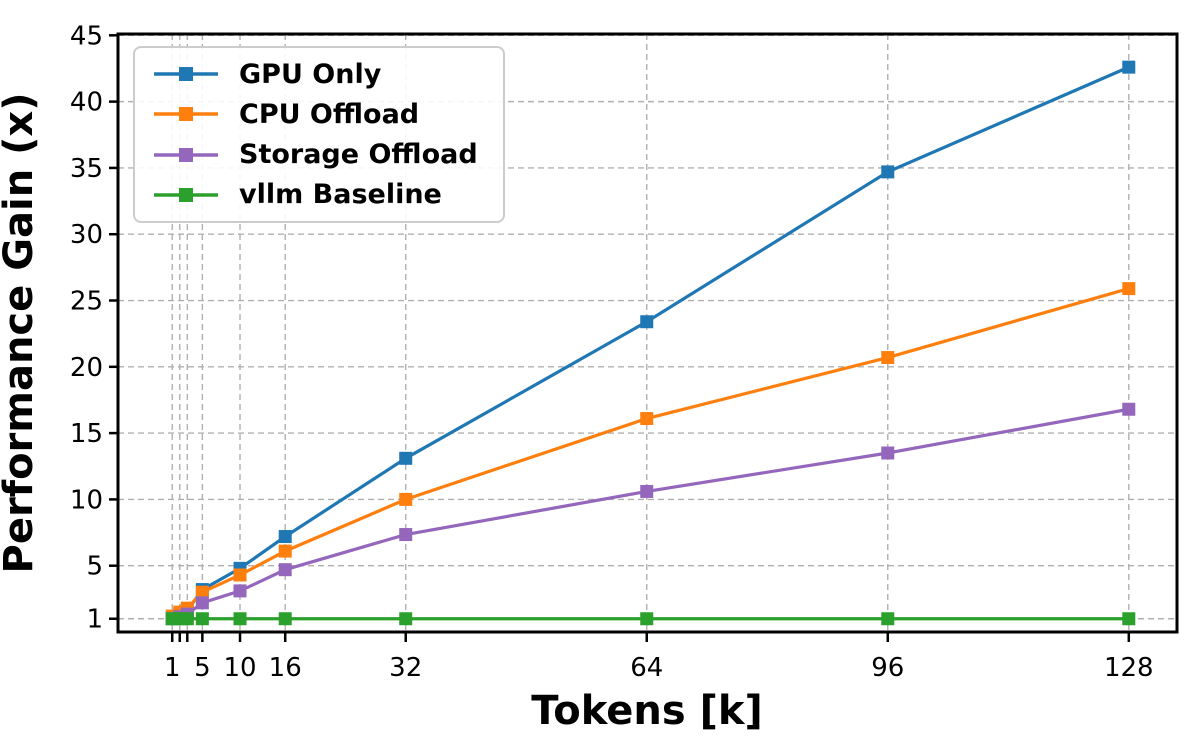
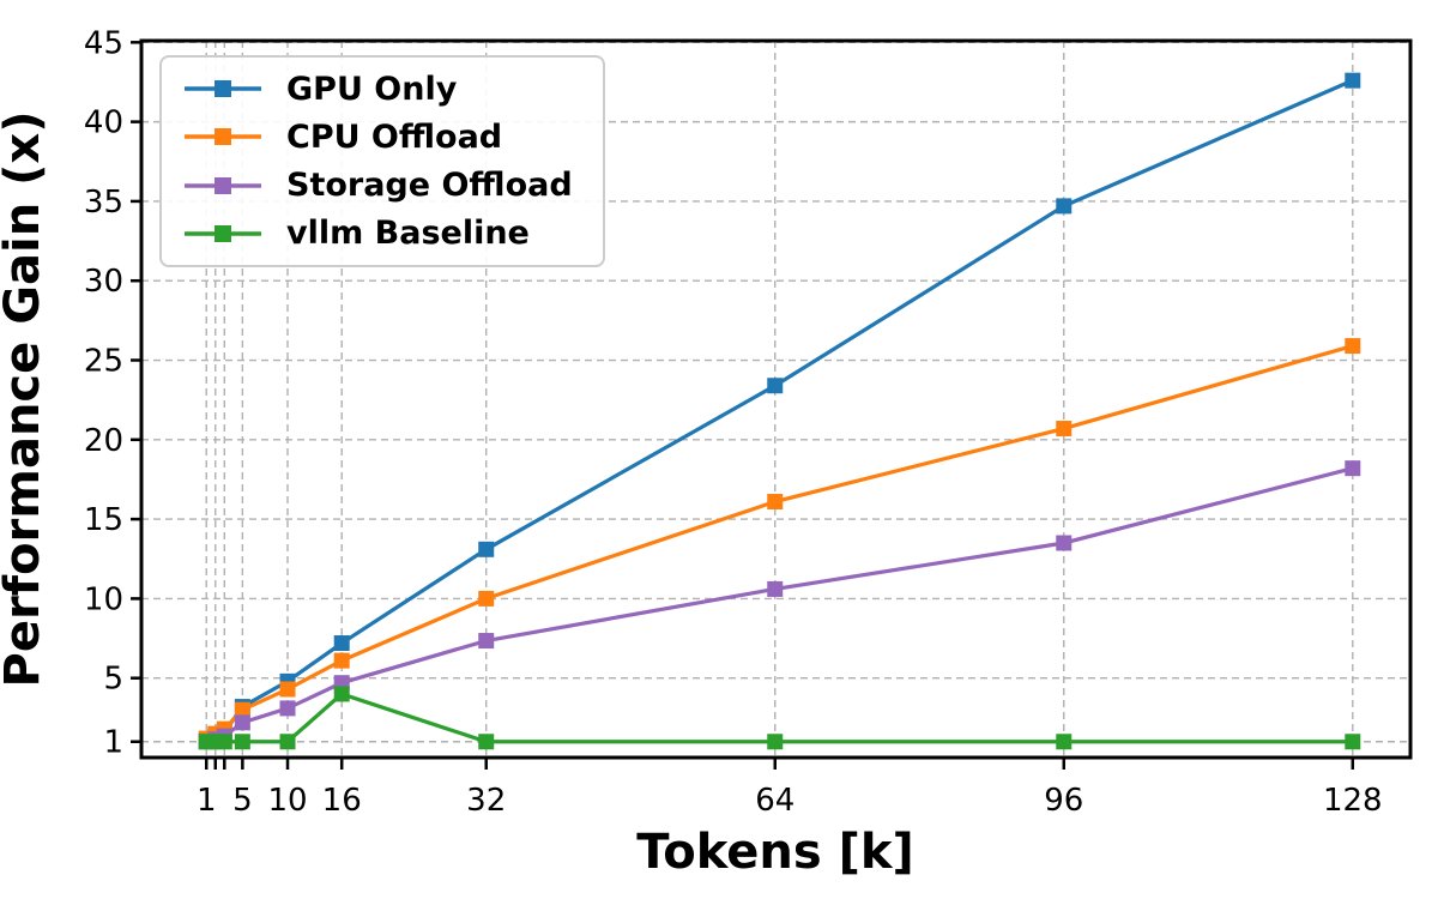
vllm Baseline/16: 1 -> 4
Storage Offload/128: 16.8 -> 18.2
